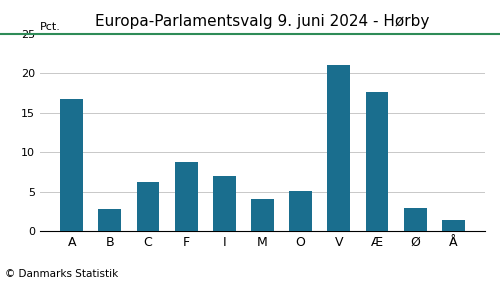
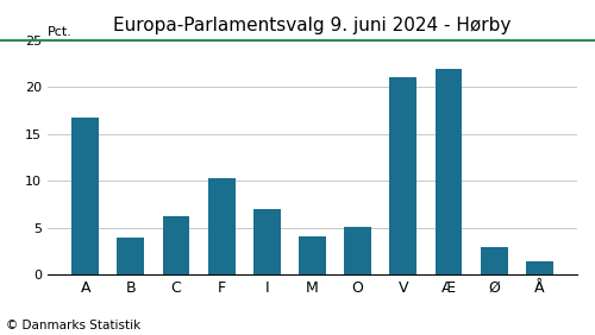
B: 2.8 -> 3.9
F: 8.8 -> 10.3
Æ: 17.6 -> 22.0
